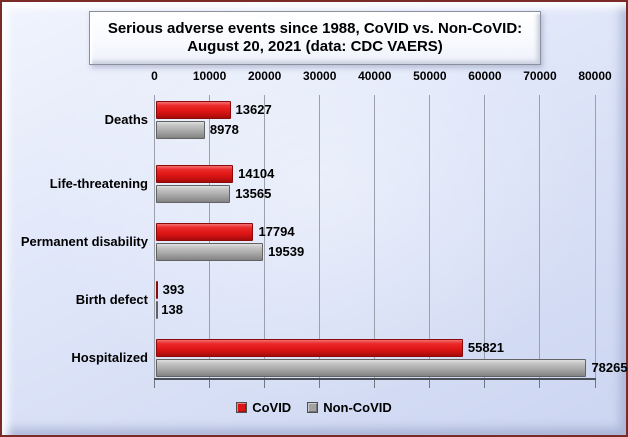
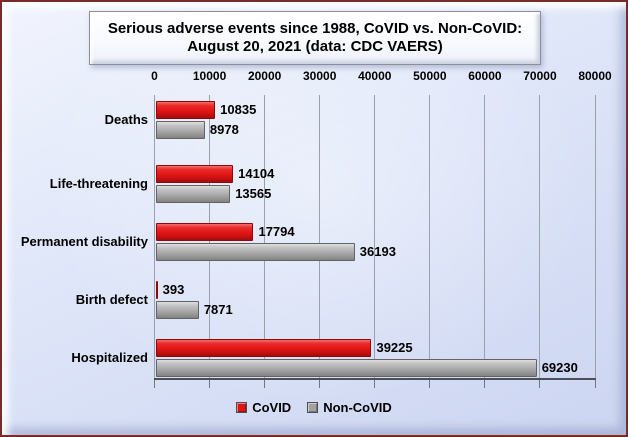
CoVID/Deaths: 13627 -> 10835
Non-CoVID/Permanent disability: 19539 -> 36193
Non-CoVID/Birth defect: 138 -> 7871
CoVID/Hospitalized: 55821 -> 39225
Non-CoVID/Hospitalized: 78265 -> 69230
